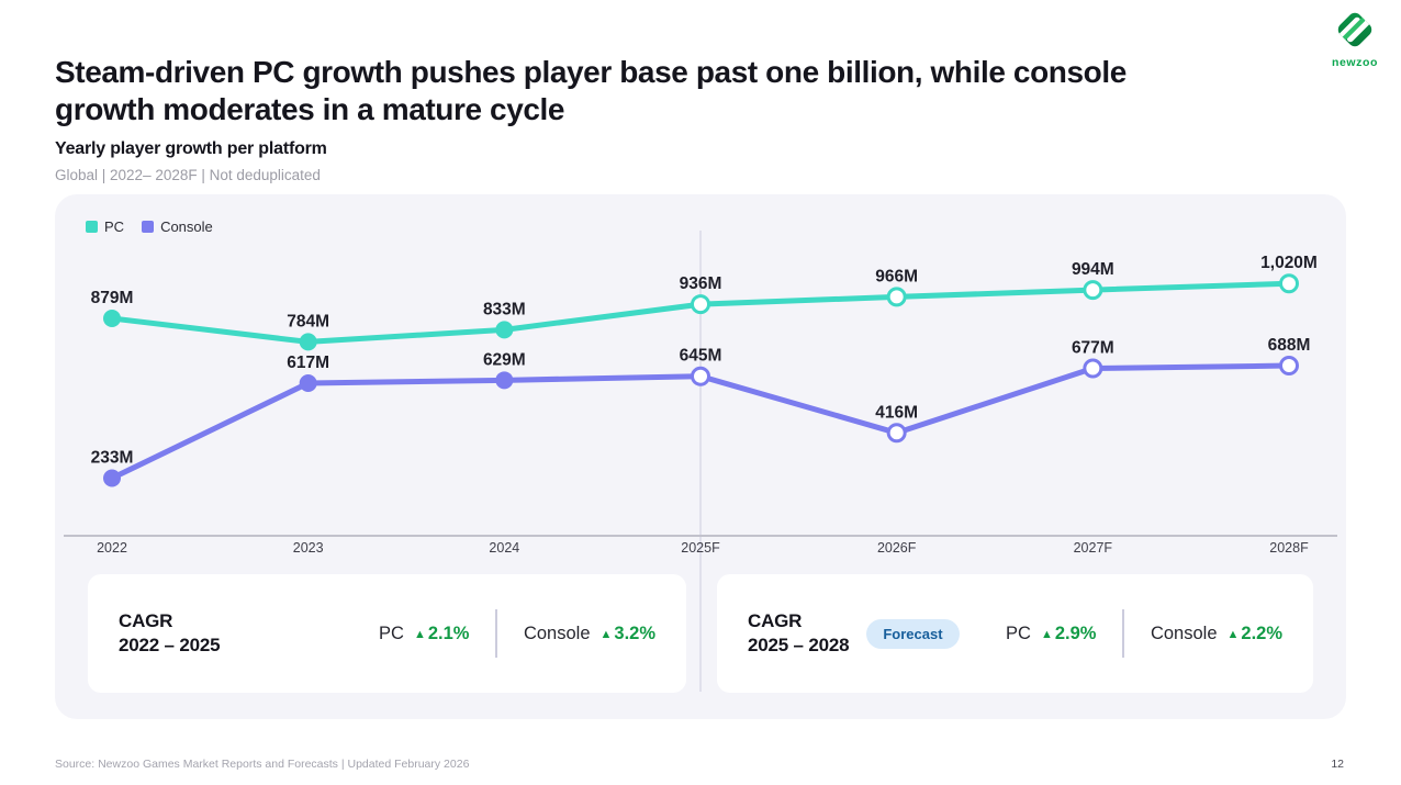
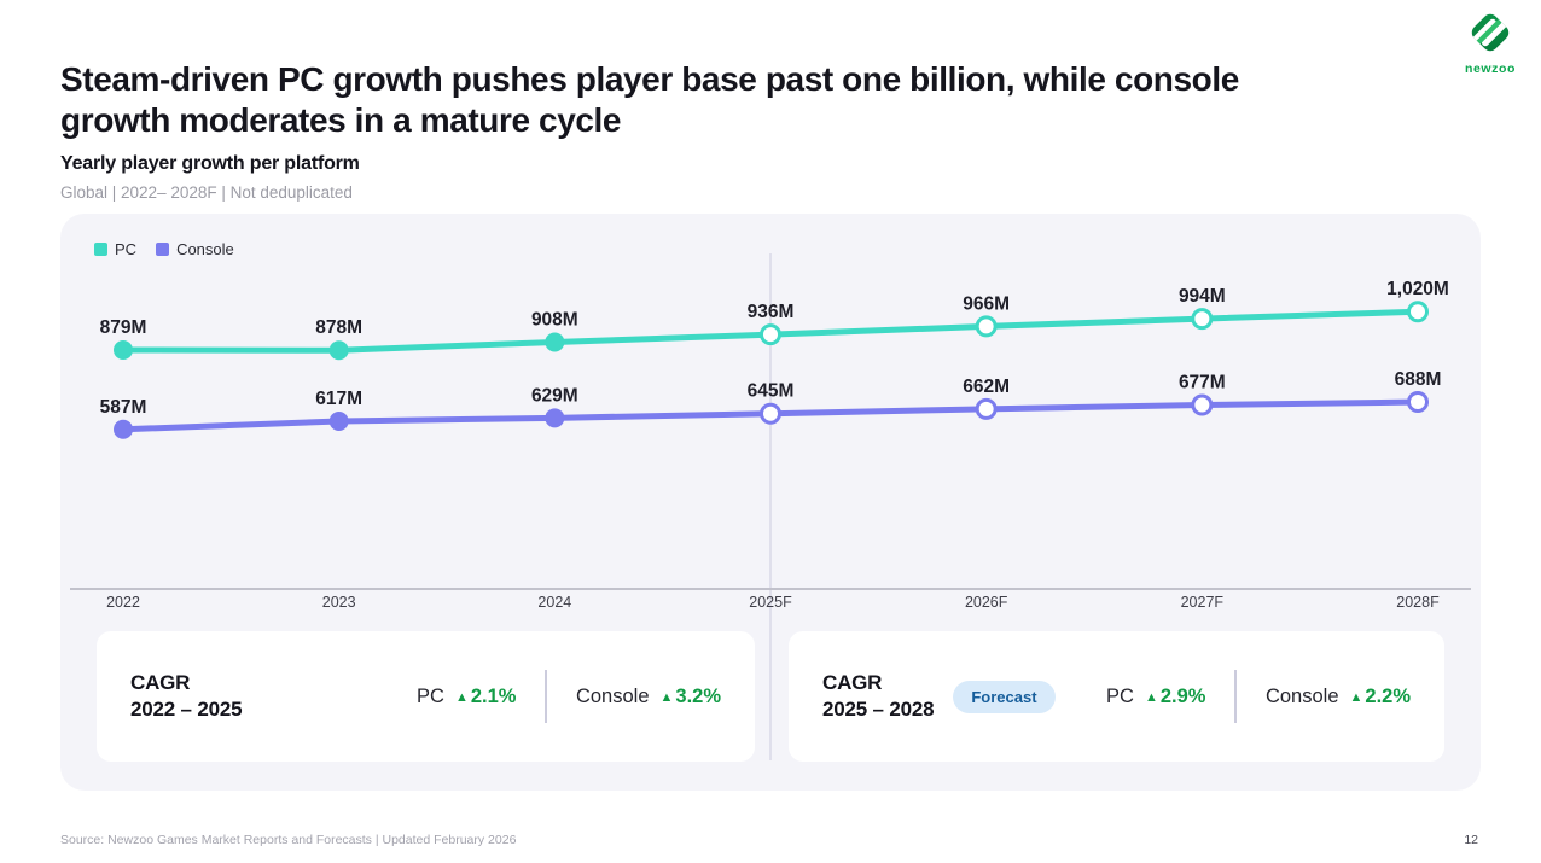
Console/2022: 233M -> 587M
PC/2023: 784M -> 878M
PC/2024: 833M -> 908M
Console/2026F: 416M -> 662M
